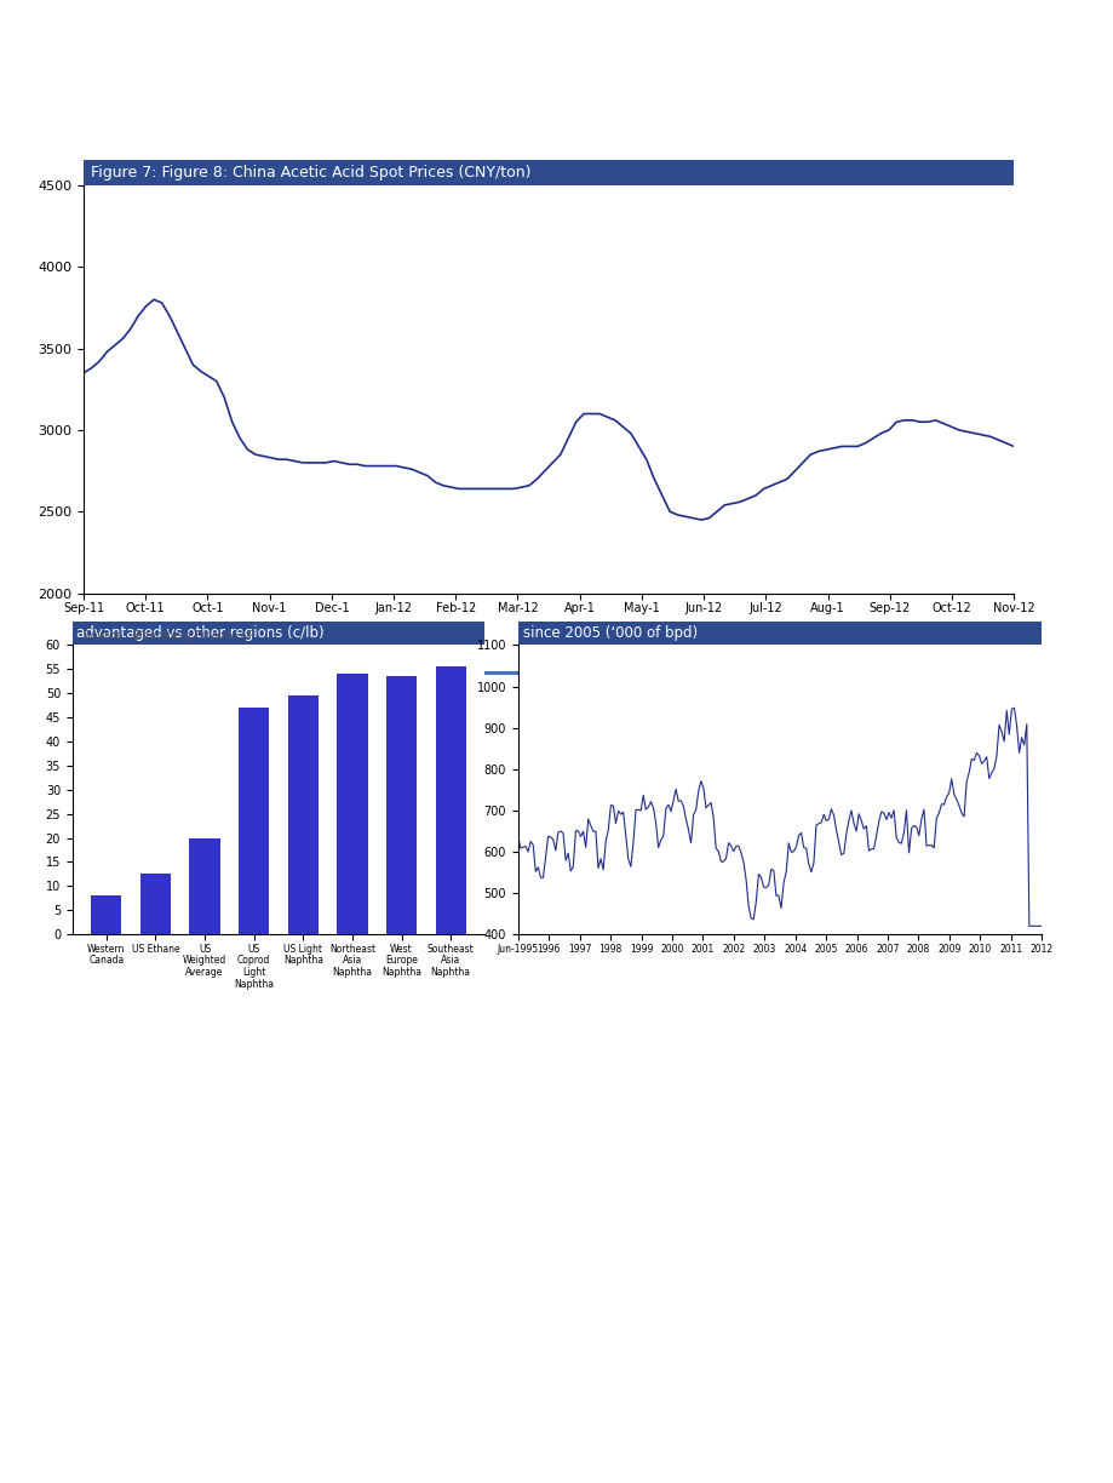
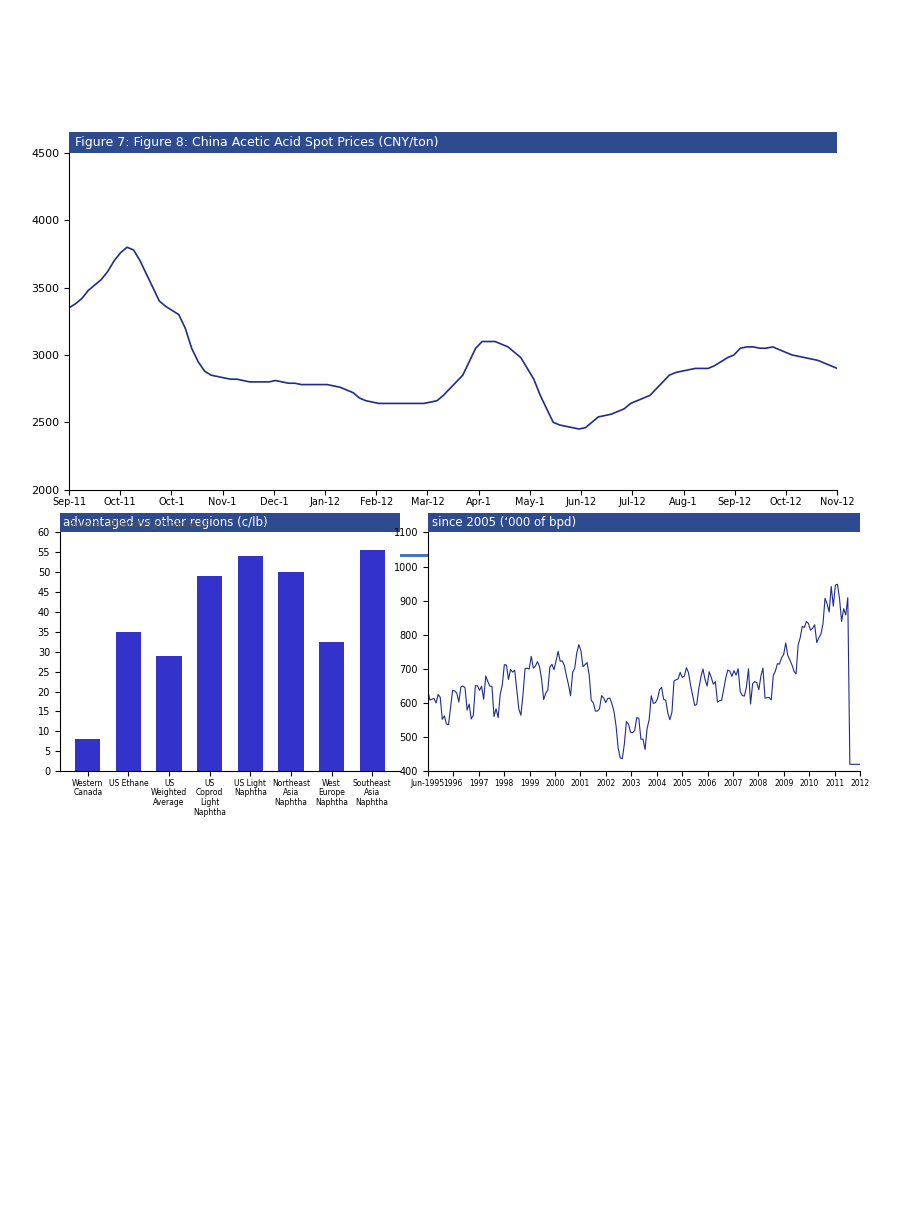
US Ethane: 12.5 -> 35.0
US Weighted Average: 20.0 -> 29.0
US Coprod Light Naphtha: 47.0 -> 49.0
US Light Naphtha: 49.5 -> 54.0
Northeast Asia Naphtha: 54.0 -> 50.0
West Europe Naphtha: 53.5 -> 32.5
